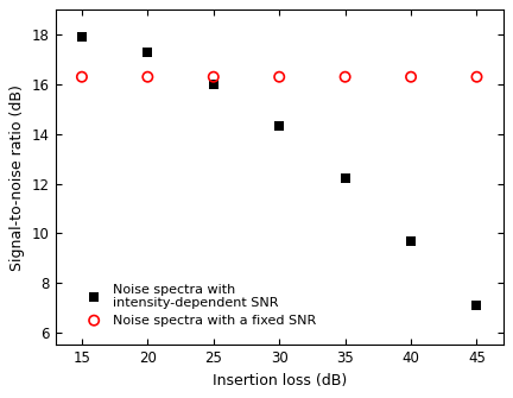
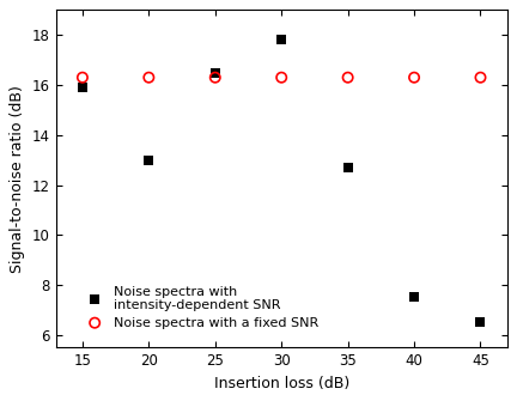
Noise spectra with intensity-dependent SNR/15: 17.9 -> 15.9
Noise spectra with intensity-dependent SNR/20: 17.3 -> 13.0
Noise spectra with intensity-dependent SNR/25: 16.0 -> 16.5
Noise spectra with intensity-dependent SNR/30: 14.3 -> 17.8
Noise spectra with intensity-dependent SNR/35: 12.2 -> 12.7
Noise spectra with intensity-dependent SNR/40: 9.7 -> 7.5
Noise spectra with intensity-dependent SNR/45: 7.1 -> 6.5
